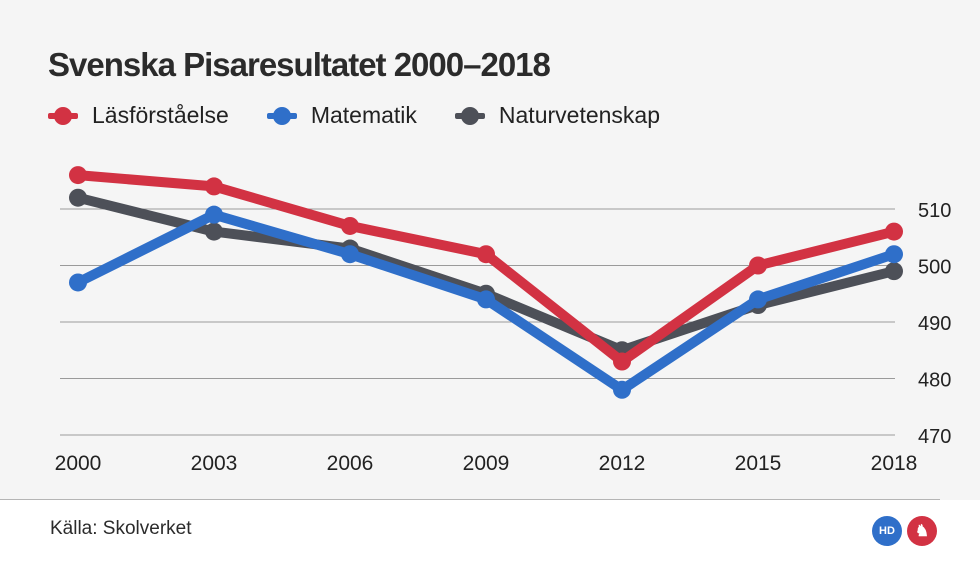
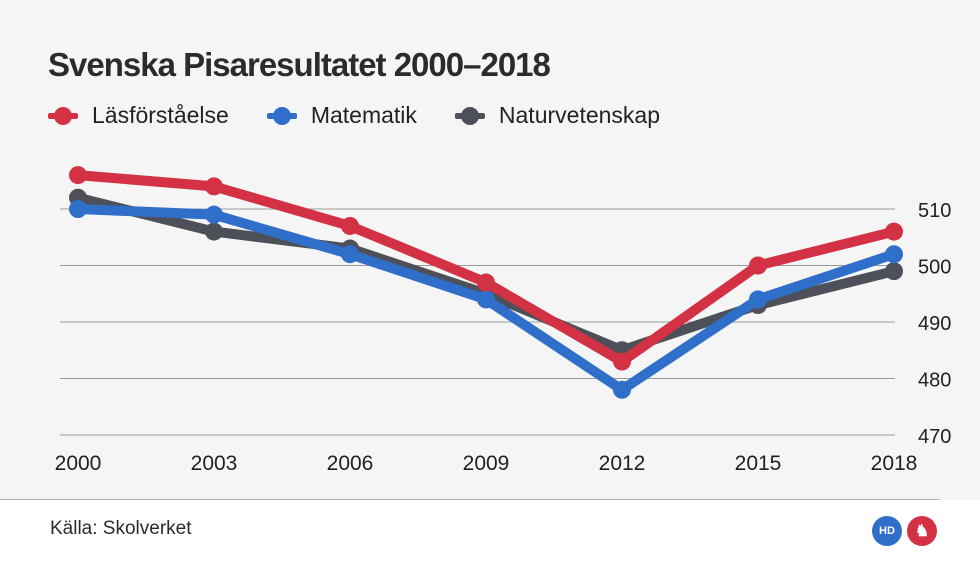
Matematik/2000: 497 -> 510
Läsförståelse/2009: 502 -> 497
